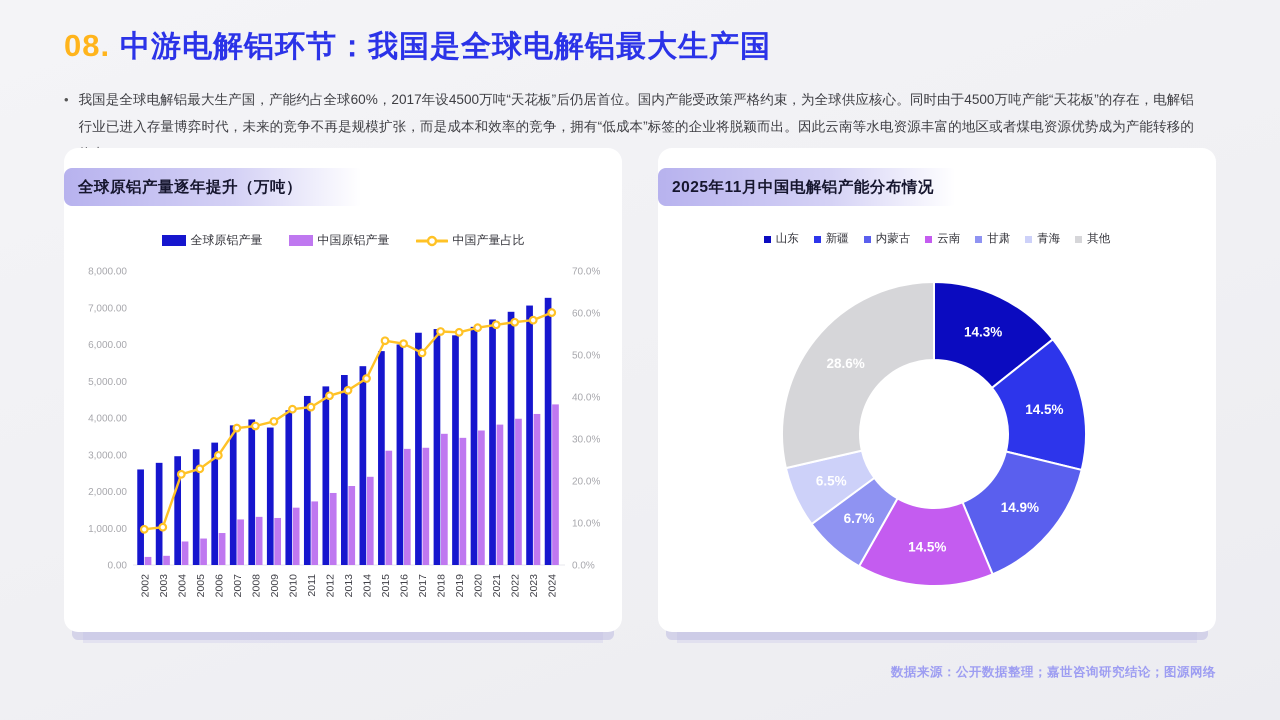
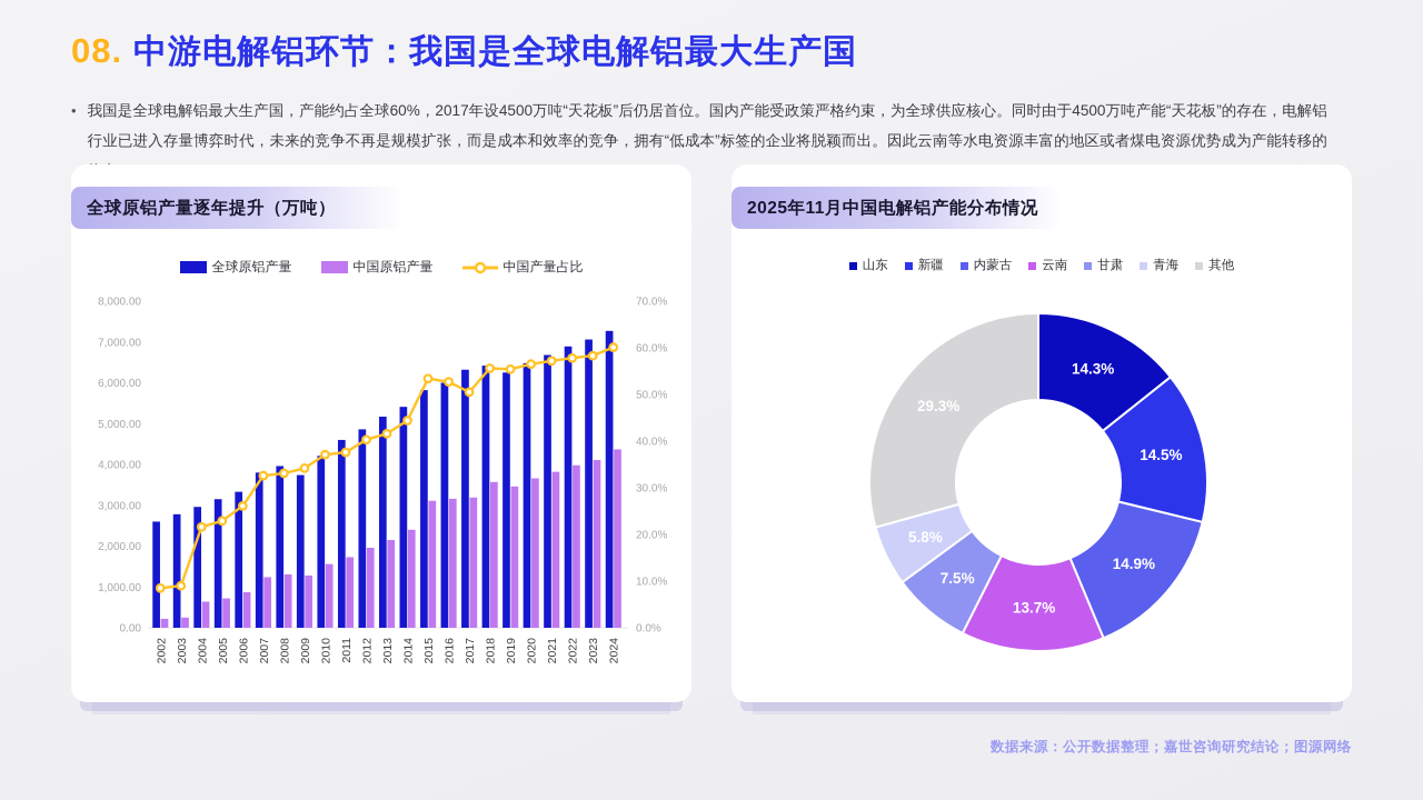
2025年11月中国电解铝产能分布情况/云南: 14.5% -> 13.7%
2025年11月中国电解铝产能分布情况/甘肃: 6.7% -> 7.5%
2025年11月中国电解铝产能分布情况/青海: 6.5% -> 5.8%
2025年11月中国电解铝产能分布情况/其他: 28.6% -> 29.3%
